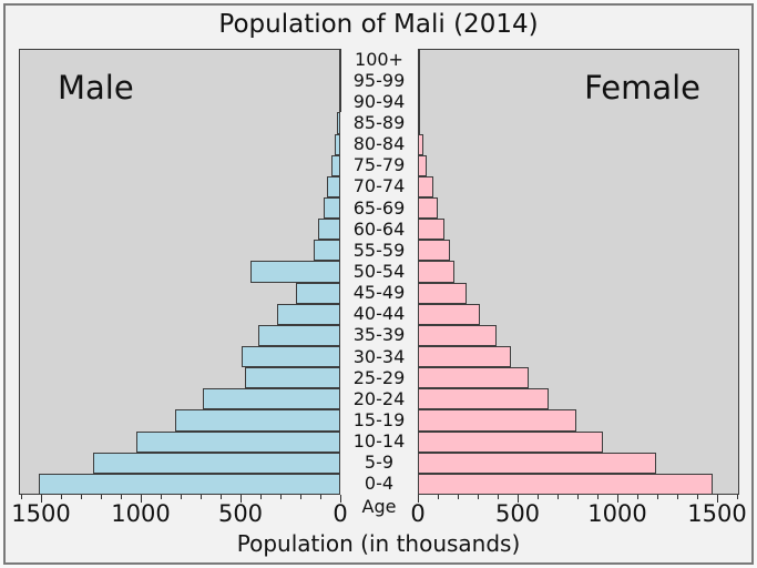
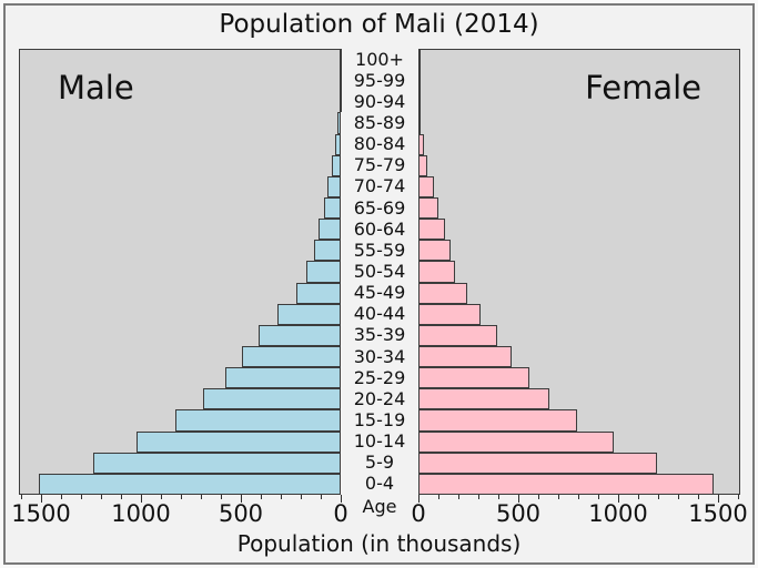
Female/10-14: 930 -> 980
Male/25-29: 480 -> 580
Male/50-54: 450 -> 170
